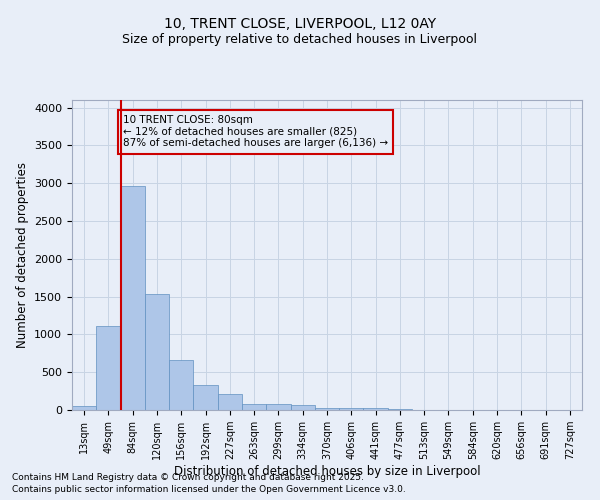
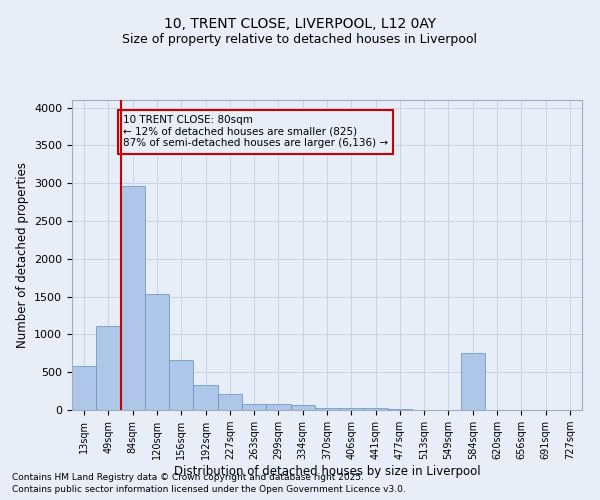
13sqm: 60 -> 580
584sqm: 0 -> 760
